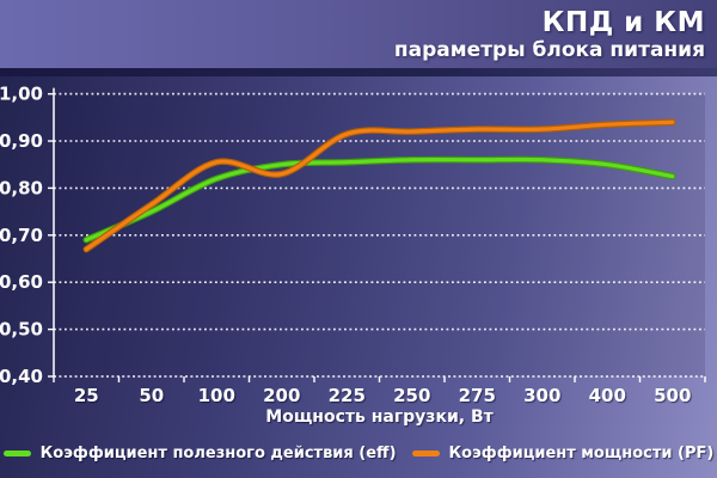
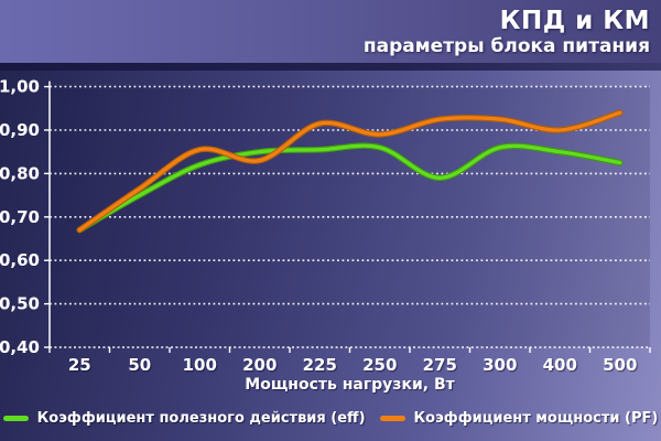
Коэффициент полезного действия (eff)/25: 0,69 -> 0,67
Коэффициент мощности (PF)/250: 0,92 -> 0,89
Коэффициент полезного действия (eff)/275: 0,86 -> 0,79
Коэффициент мощности (PF)/400: 0,94 -> 0,90
